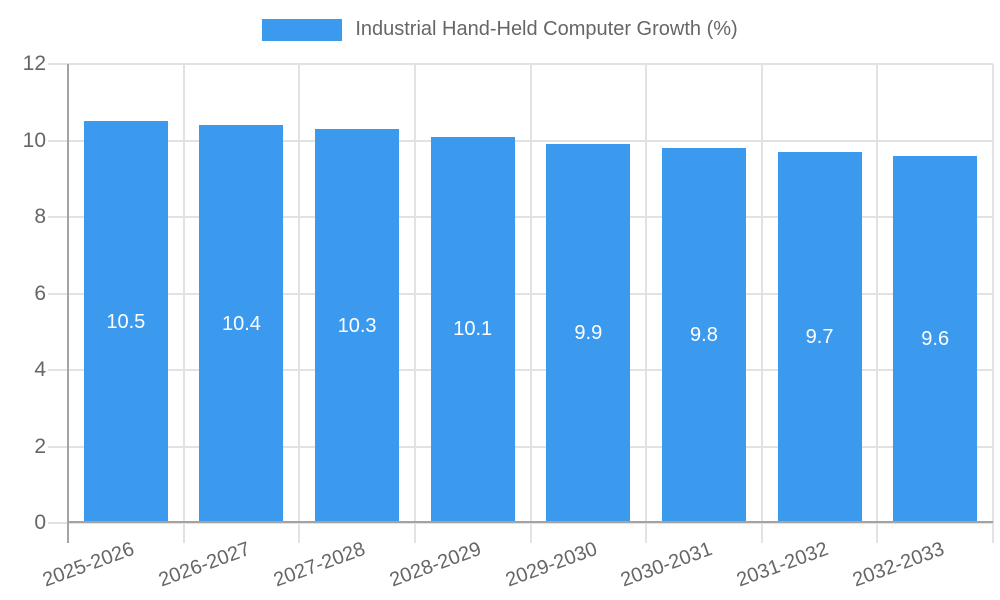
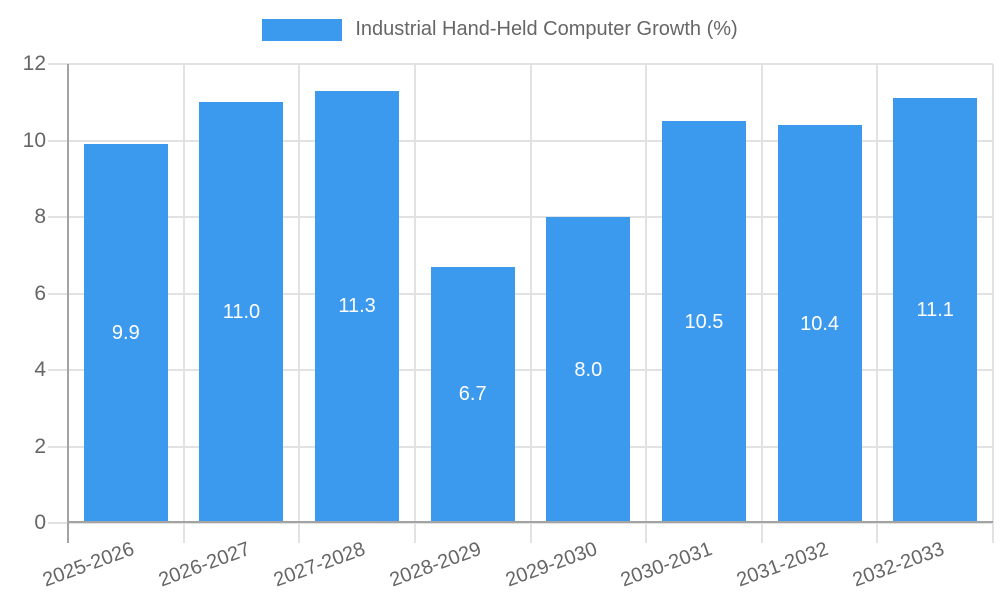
2025-2026: 10.5 -> 9.9
2026-2027: 10.4 -> 11.0
2027-2028: 10.3 -> 11.3
2028-2029: 10.1 -> 6.7
2029-2030: 9.9 -> 8.0
2030-2031: 9.8 -> 10.5
2031-2032: 9.7 -> 10.4
2032-2033: 9.6 -> 11.1
